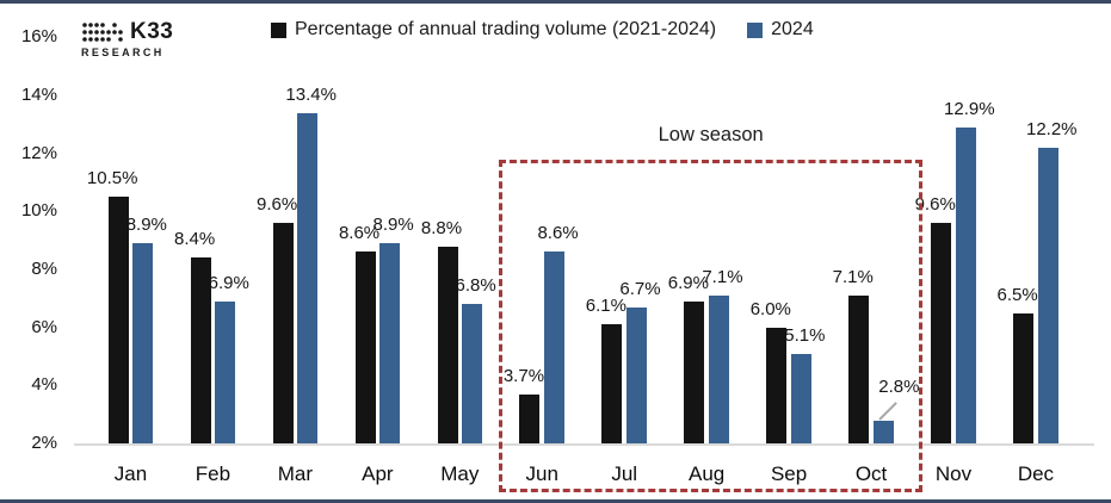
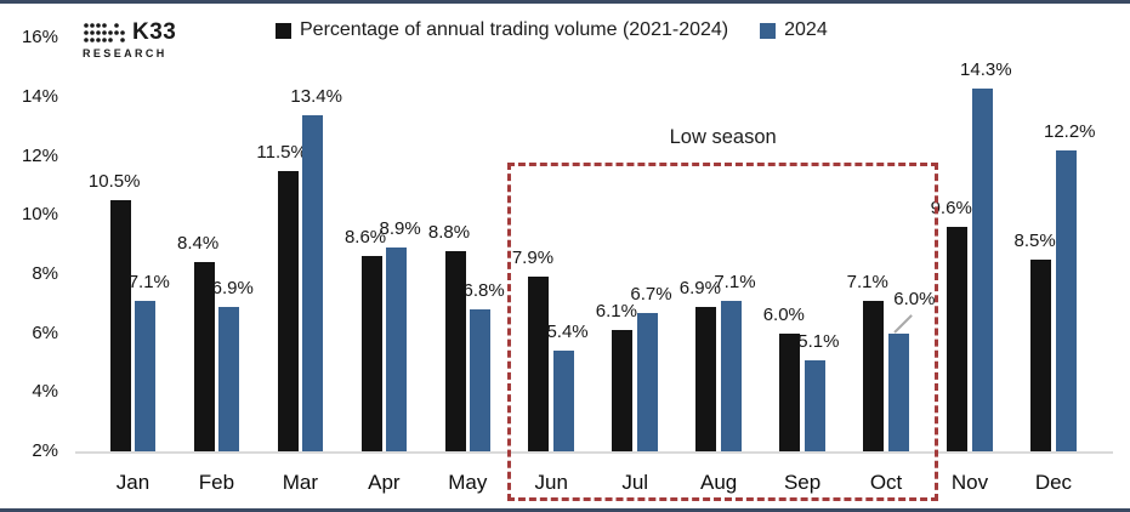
2024/Jan: 8.9% -> 7.1%
Percentage of annual trading volume (2021-2024)/Mar: 9.6% -> 11.5%
Percentage of annual trading volume (2021-2024)/Jun: 3.7% -> 7.9%
2024/Jun: 8.6% -> 5.4%
2024/Oct: 2.8% -> 6.0%
2024/Nov: 12.9% -> 14.3%
Percentage of annual trading volume (2021-2024)/Dec: 6.5% -> 8.5%
